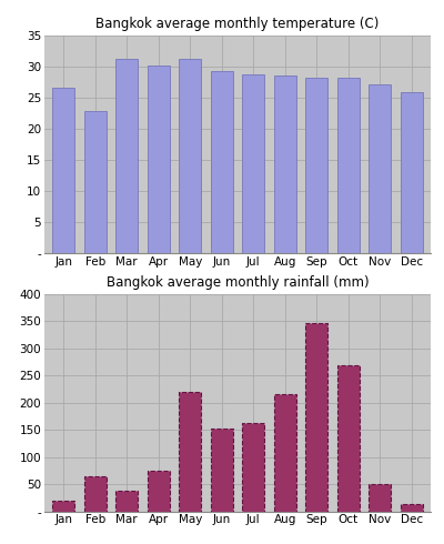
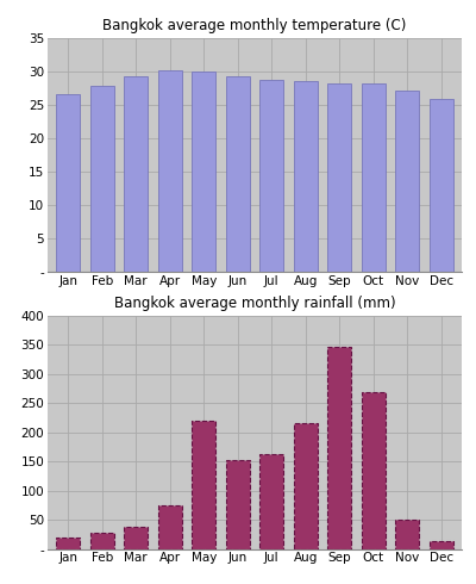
Bangkok average monthly temperature (C)/Feb: 22.8 -> 27.8
Bangkok average monthly temperature (C)/Mar: 31.2 -> 29.2
Bangkok average monthly temperature (C)/May: 31.2 -> 29.9
Bangkok average monthly rainfall (mm)/Feb: 65 -> 28
